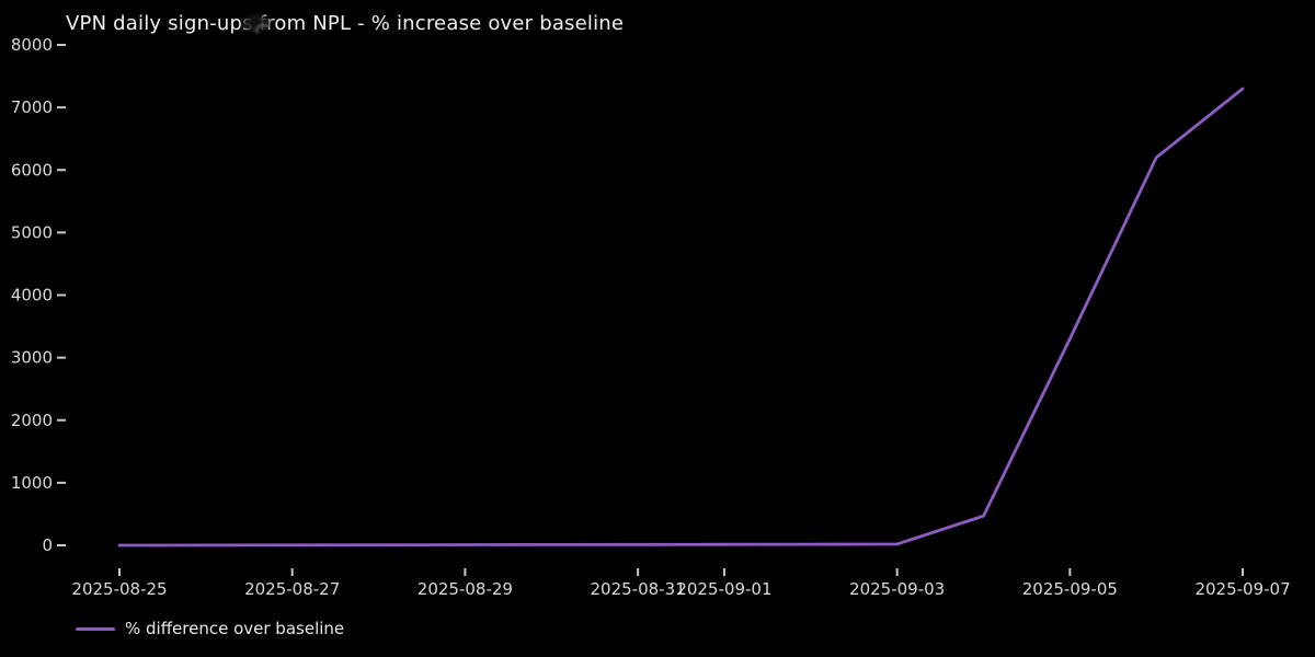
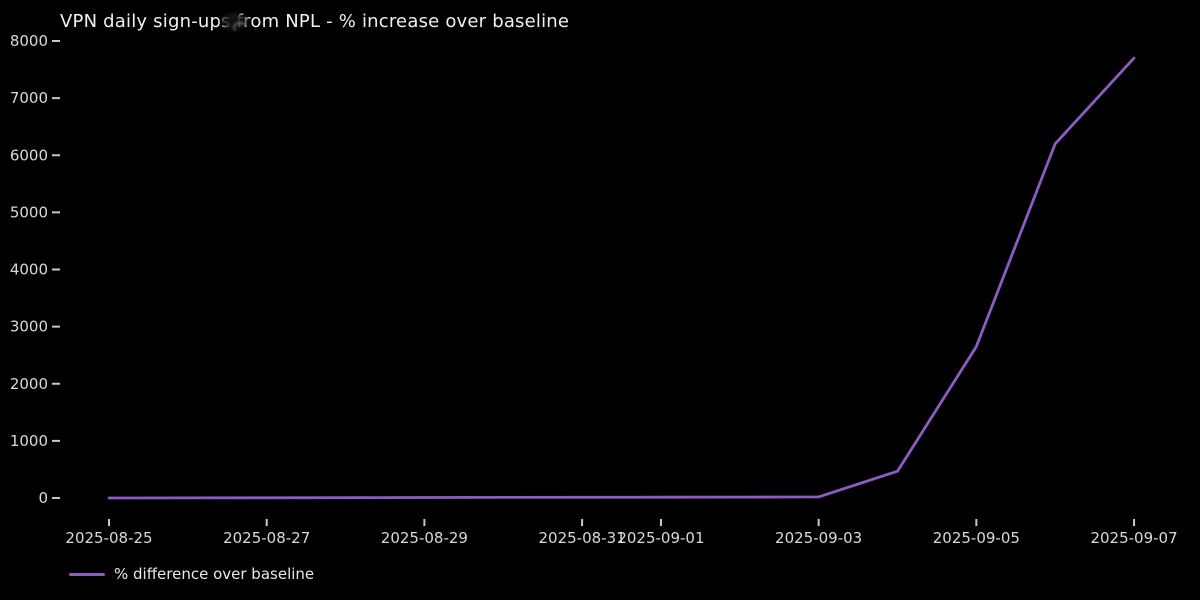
2025-09-05: 3300 -> 2600
2025-09-07: 7300 -> 7700
